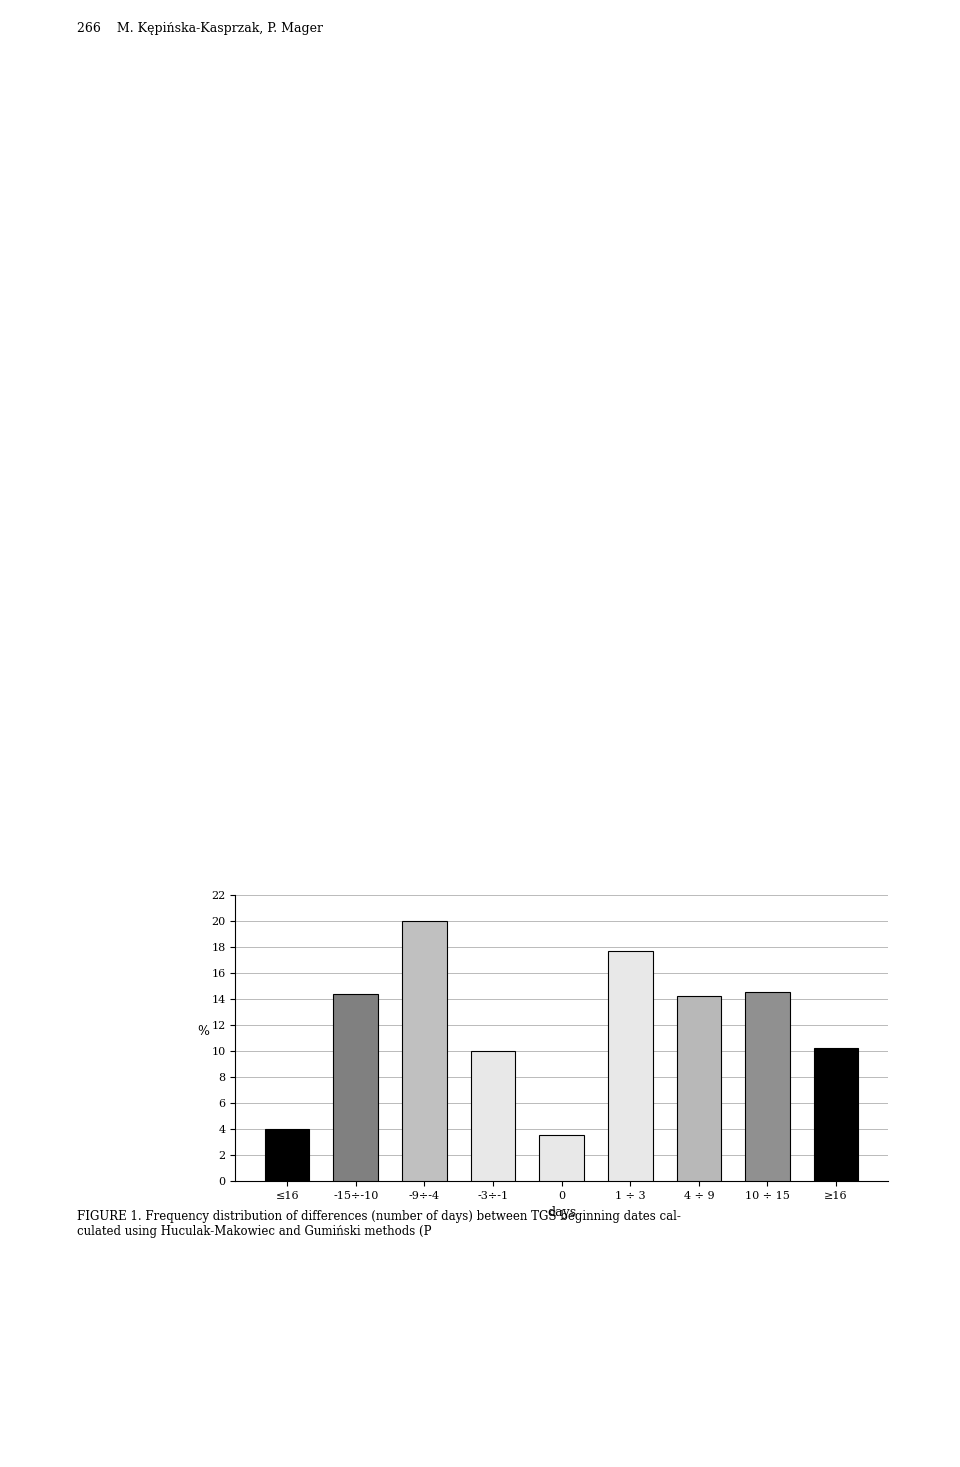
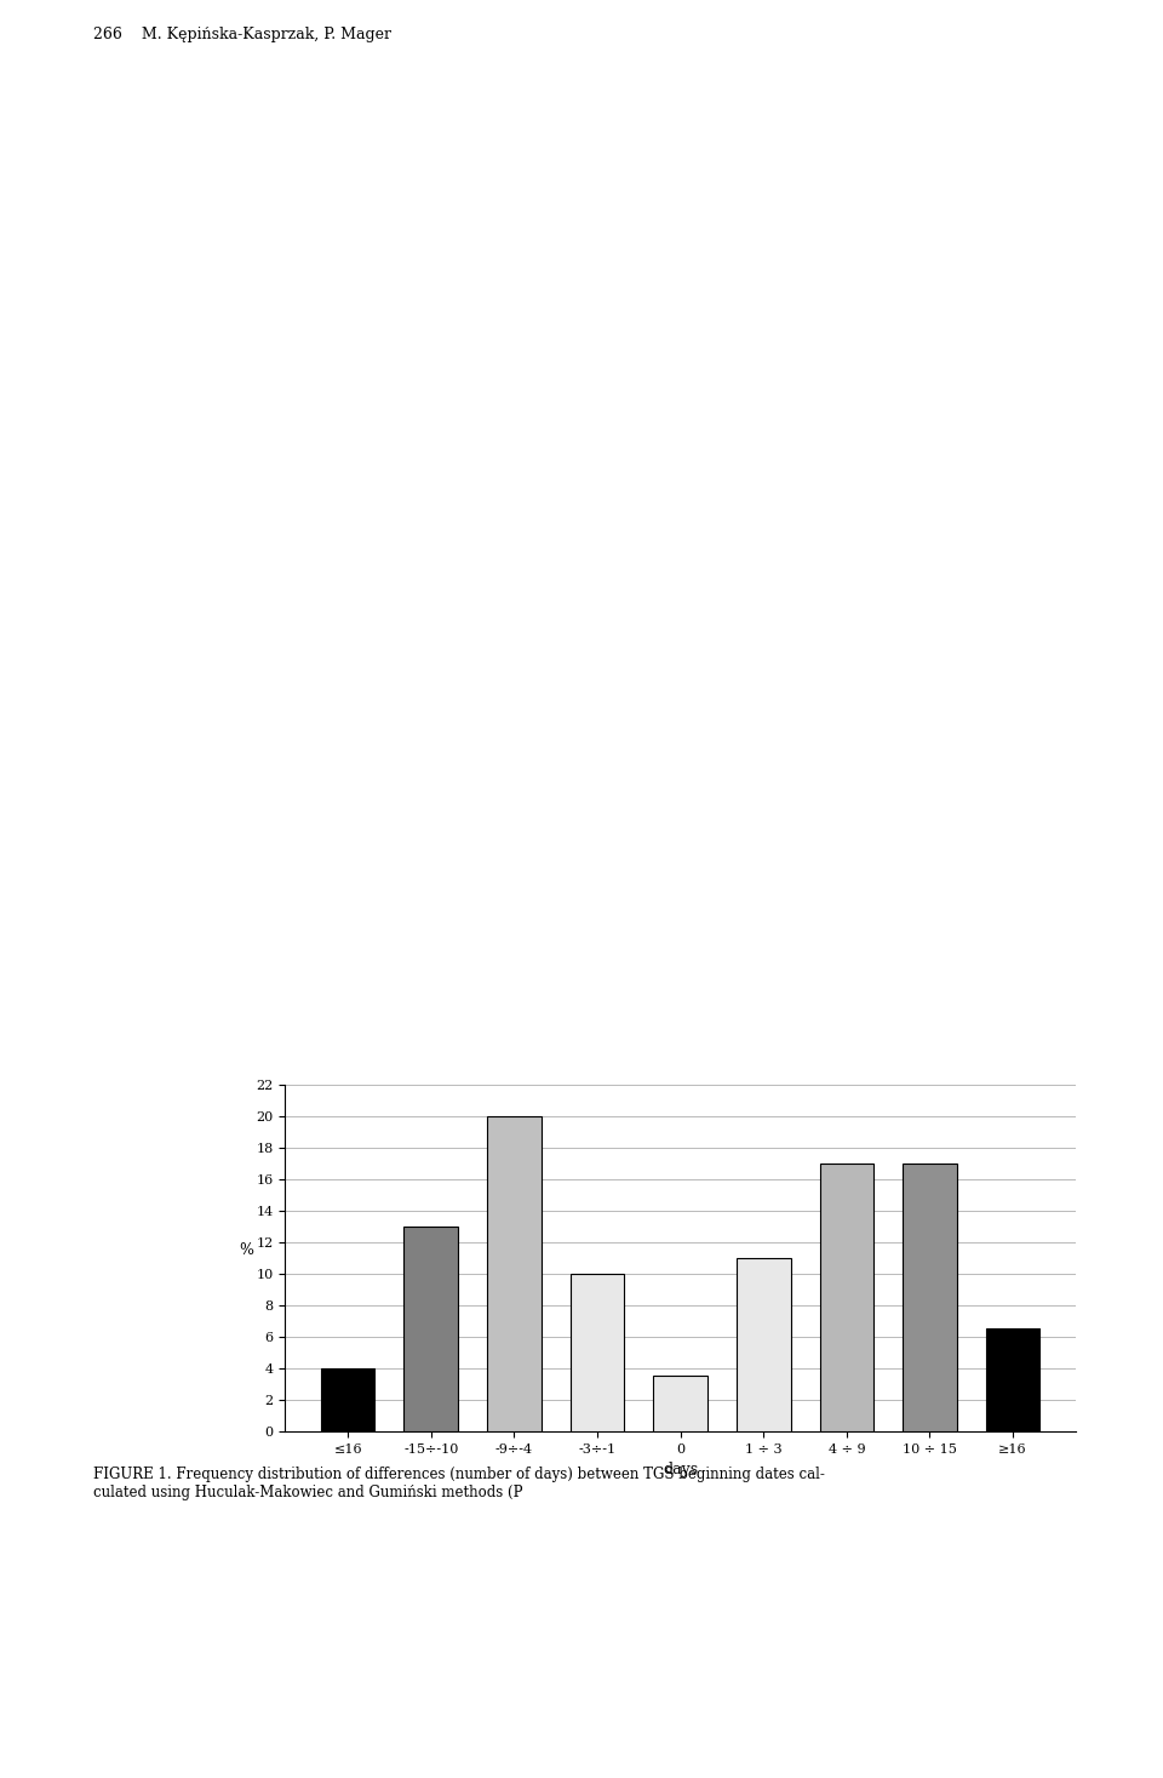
-15÷-10: 14.4 -> 13.0
1 ÷ 3: 17.7 -> 11.0
4 ÷ 9: 14.2 -> 17.0
10 ÷ 15: 14.5 -> 17.0
≥16: 10.2 -> 6.5
